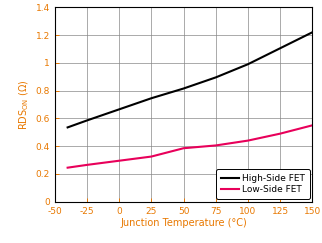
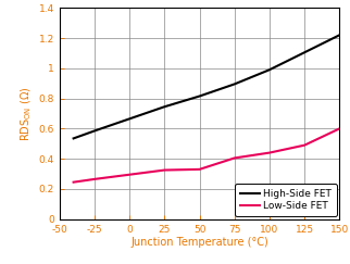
Low-Side FET/50: 0.39 -> 0.33
Low-Side FET/150: 0.55 -> 0.60
